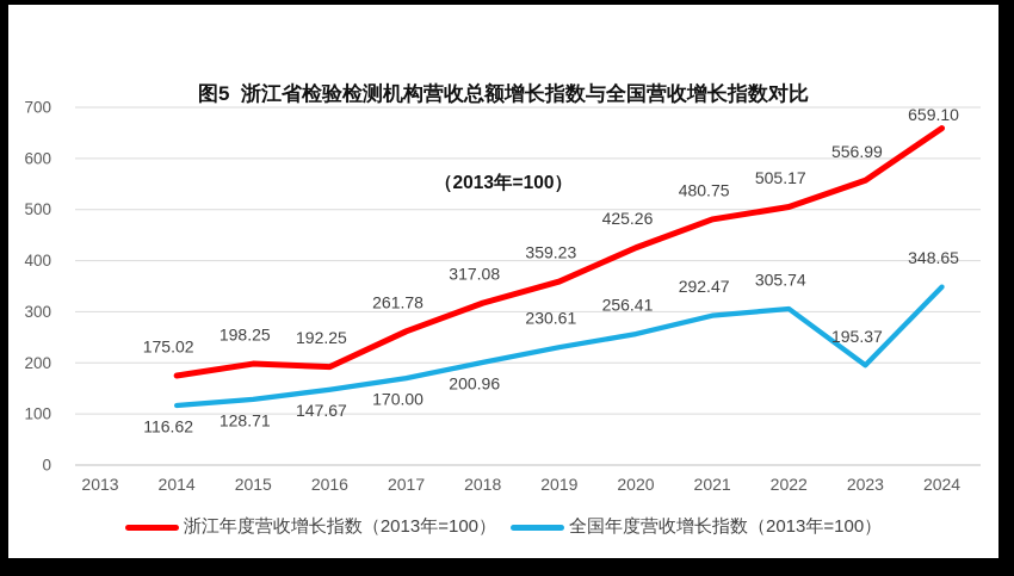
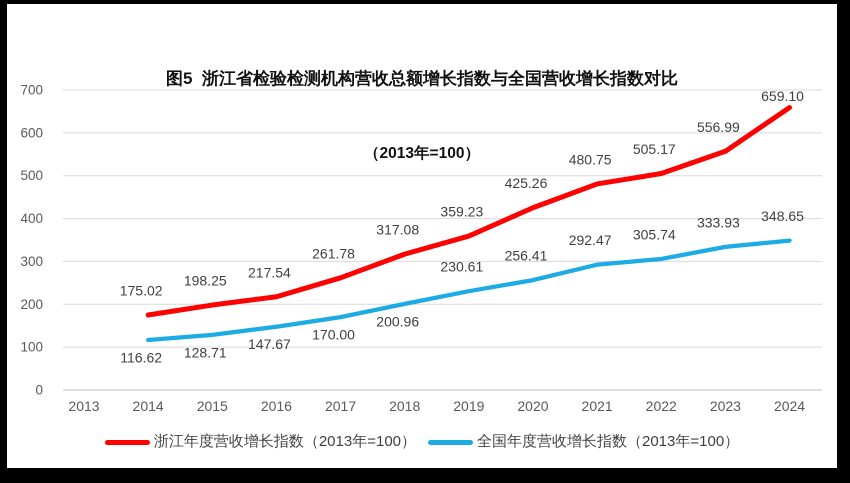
浙江年度营收增长指数（2013年=100）/2016: 192.25 -> 217.54
全国年度营收增长指数（2013年=100）/2023: 195.37 -> 333.93
